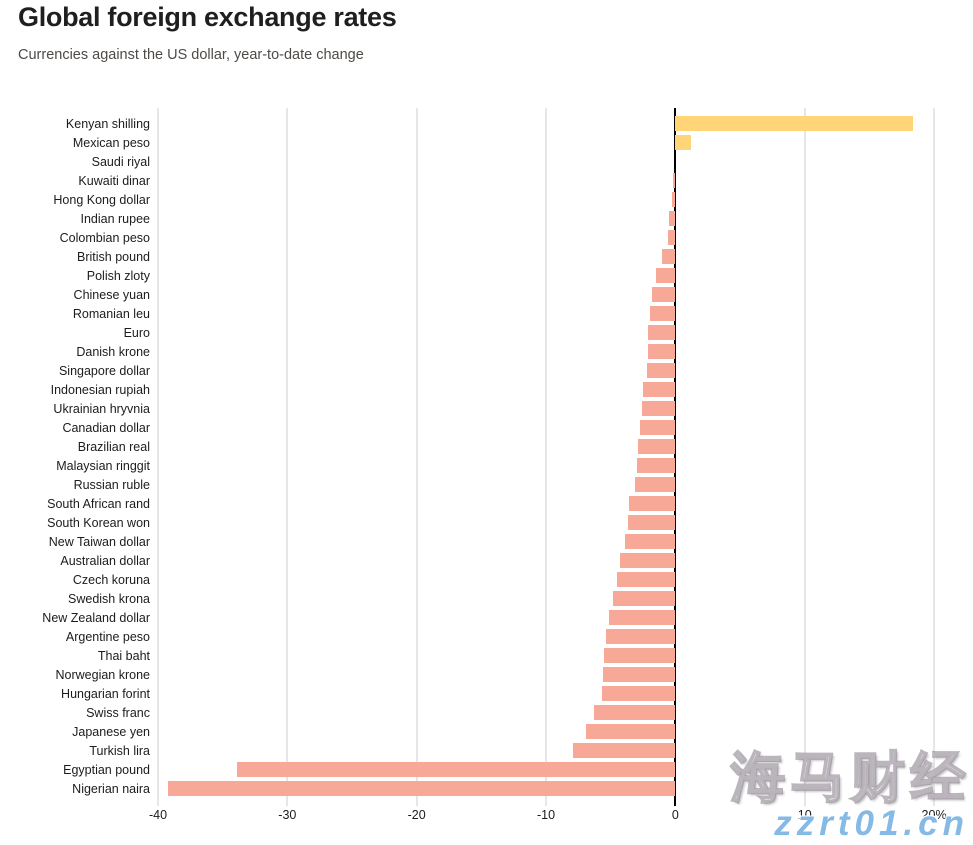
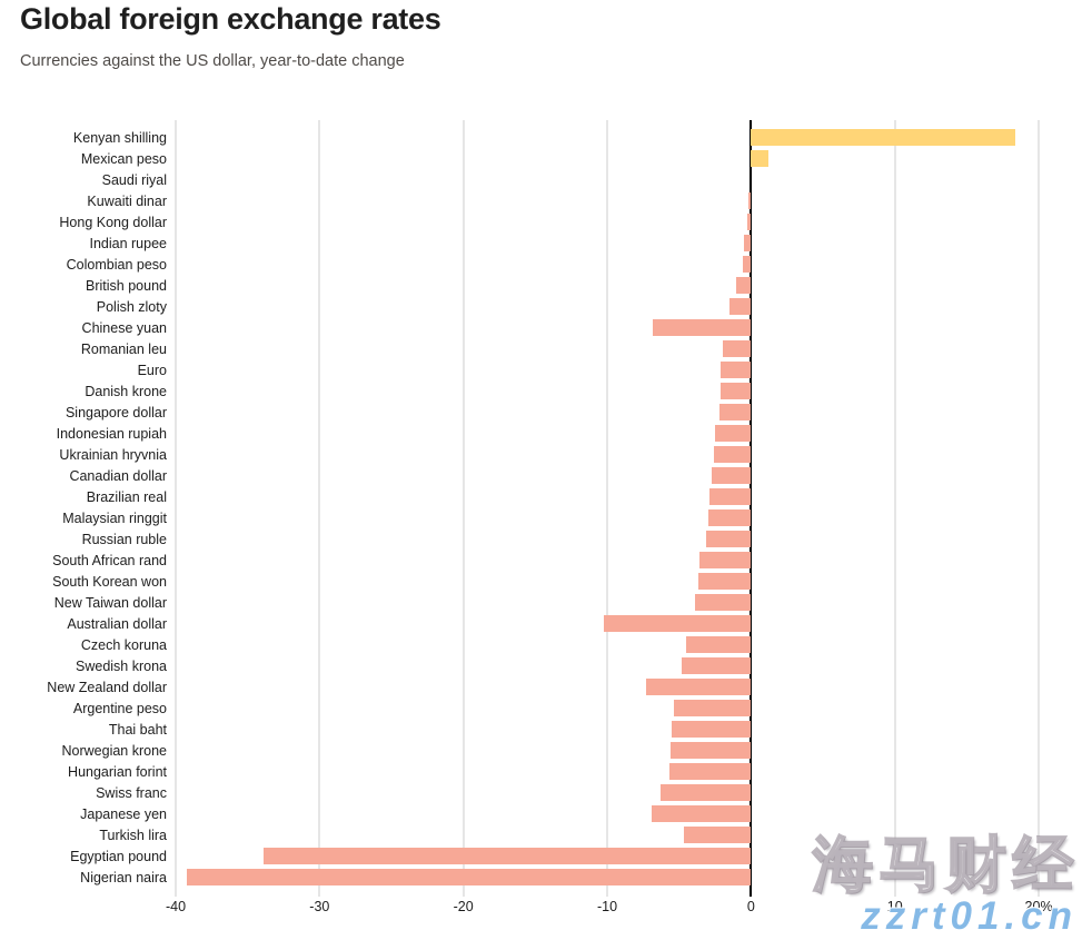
Chinese yuan: -1.8% -> -6.8%
Australian dollar: -4.3% -> -10.2%
New Zealand dollar: -5.1% -> -7.3%
Turkish lira: -7.9% -> -4.7%
